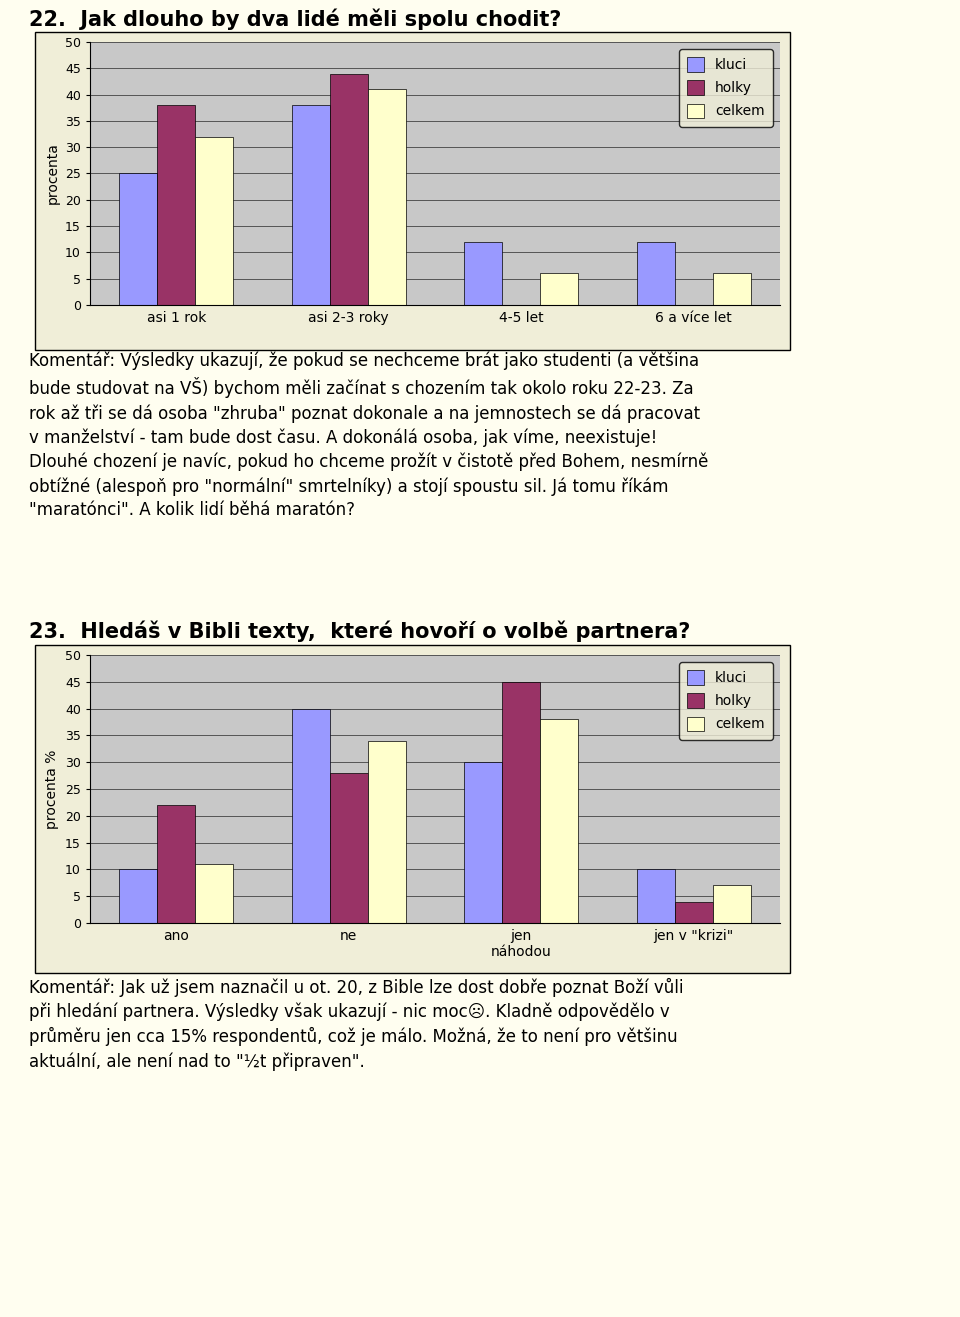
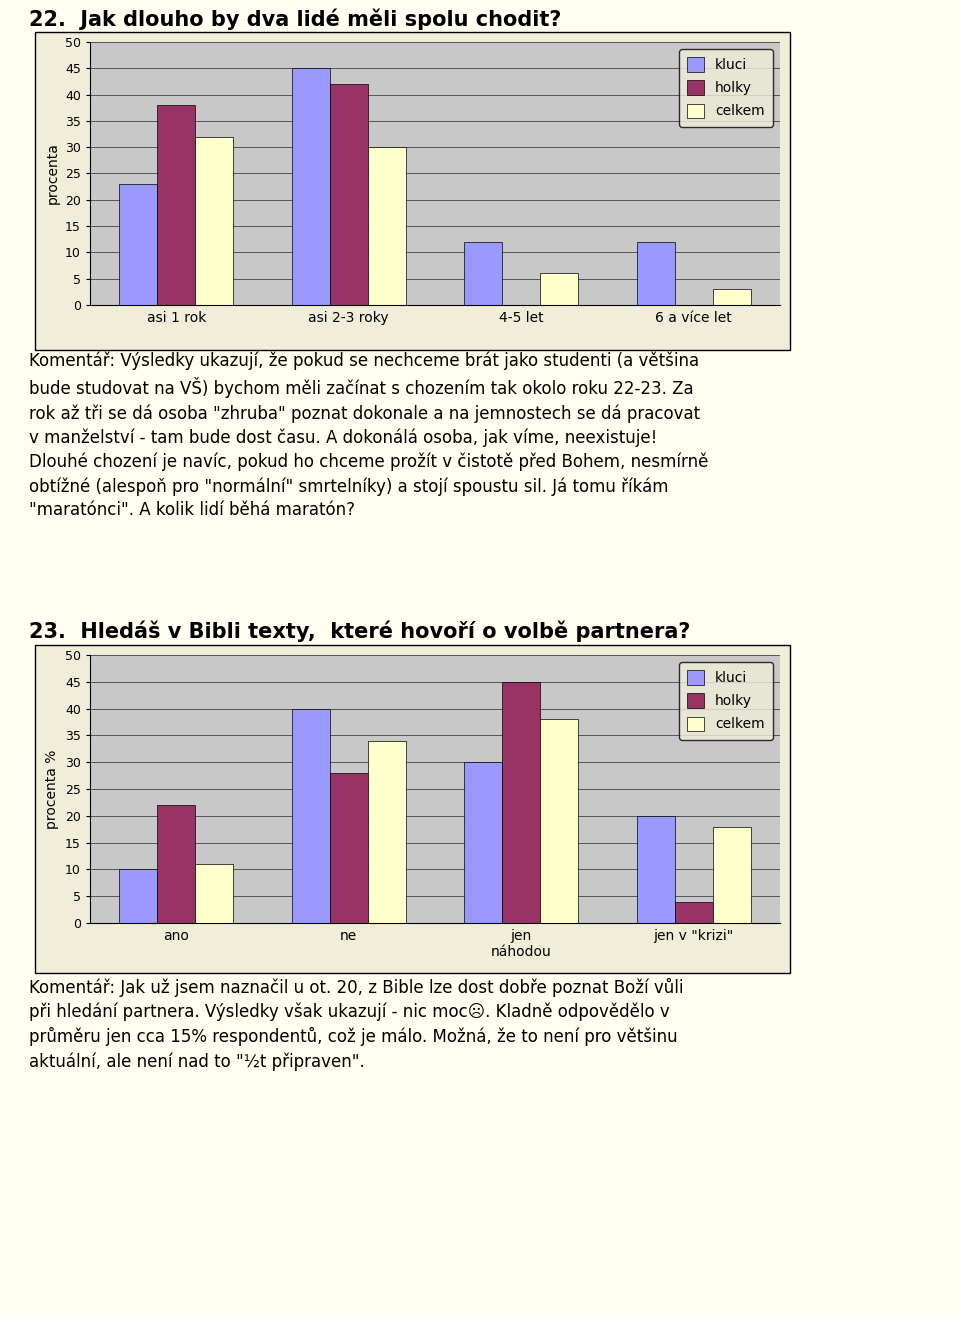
kluci/asi 1 rok: 25 -> 23
kluci/asi 2-3 roky: 38 -> 45
holky/asi 2-3 roky: 44 -> 42
celkem/asi 2-3 roky: 41 -> 30
celkem/6 a více let: 6 -> 3
kluci/jen v "krizi": 10 -> 20
celkem/jen v "krizi": 7 -> 18
